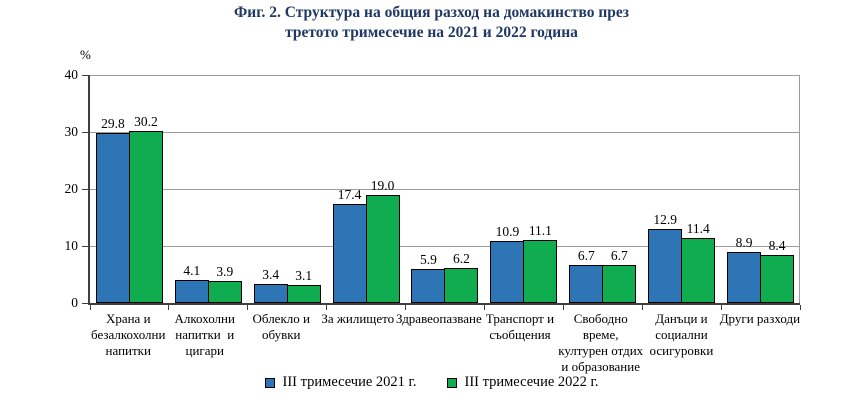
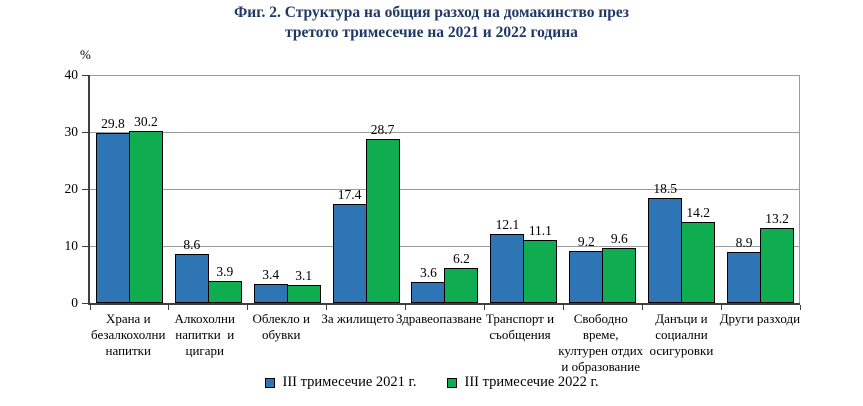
III тримесечие 2021 г./Алкохолни напитки и цигари: 4.1 -> 8.6
III тримесечие 2022 г./За жилището: 19.0 -> 28.7
III тримесечие 2021 г./Здравеопазване: 5.9 -> 3.6
III тримесечие 2021 г./Транспорт и съобщения: 10.9 -> 12.1
III тримесечие 2021 г./Свободно време, културен отдих и образование: 6.7 -> 9.2
III тримесечие 2022 г./Свободно време, културен отдих и образование: 6.7 -> 9.6
III тримесечие 2021 г./Данъци и социални осигуровки: 12.9 -> 18.5
III тримесечие 2022 г./Данъци и социални осигуровки: 11.4 -> 14.2
III тримесечие 2022 г./Други разходи: 8.4 -> 13.2
